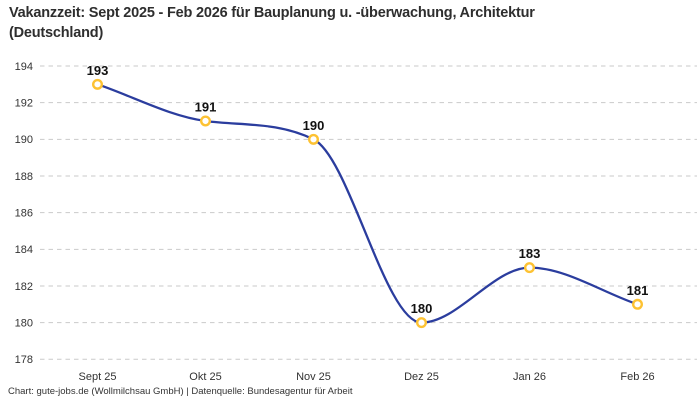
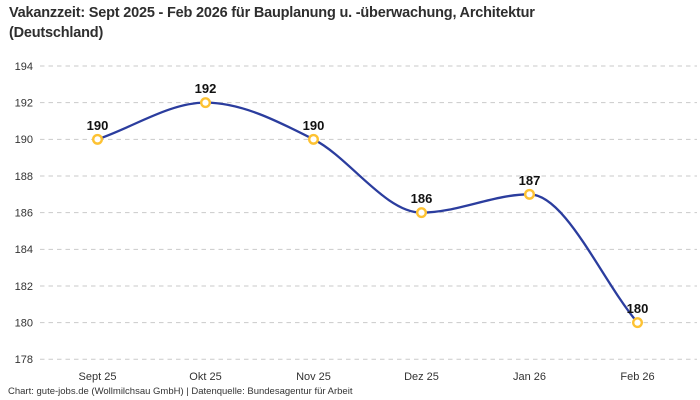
Sept 25: 193 -> 190
Okt 25: 191 -> 192
Dez 25: 180 -> 186
Jan 26: 183 -> 187
Feb 26: 181 -> 180
